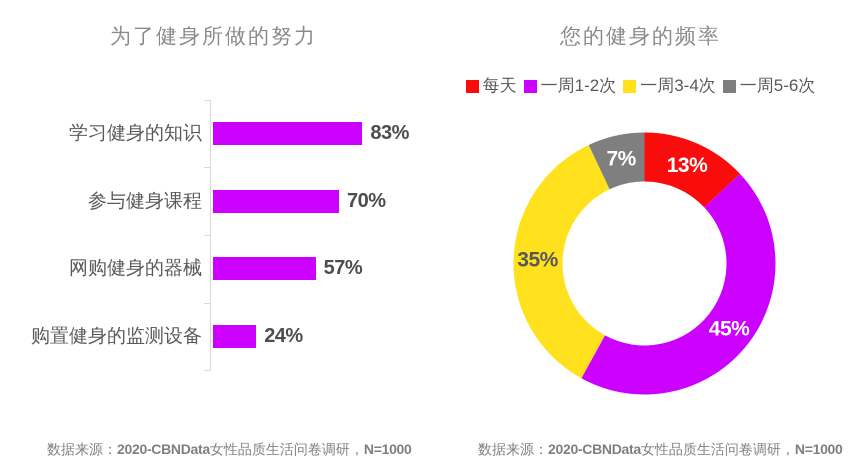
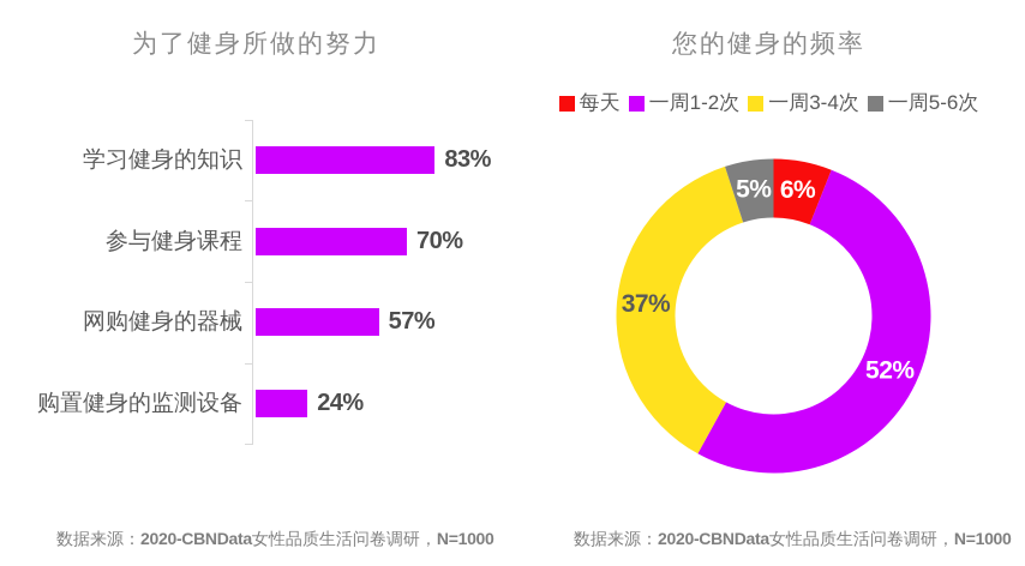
您的健身的频率/每天: 13% -> 6%
您的健身的频率/一周1-2次: 45% -> 52%
您的健身的频率/一周3-4次: 35% -> 37%
您的健身的频率/一周5-6次: 7% -> 5%
